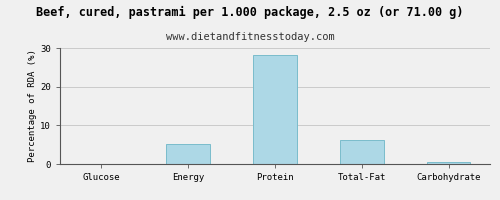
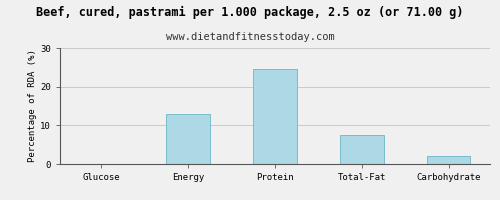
Energy: 5.2 -> 13.0
Protein: 28.2 -> 24.5
Total-Fat: 6.2 -> 7.5
Carbohydrate: 0.4 -> 2.0
